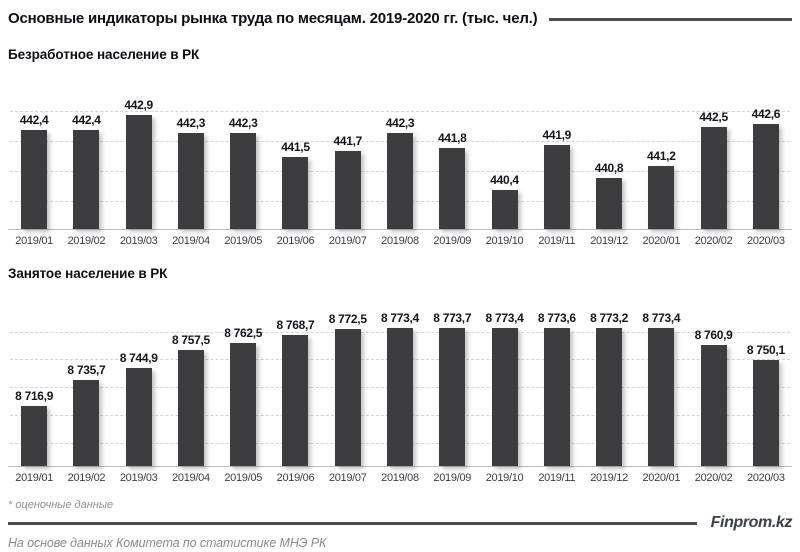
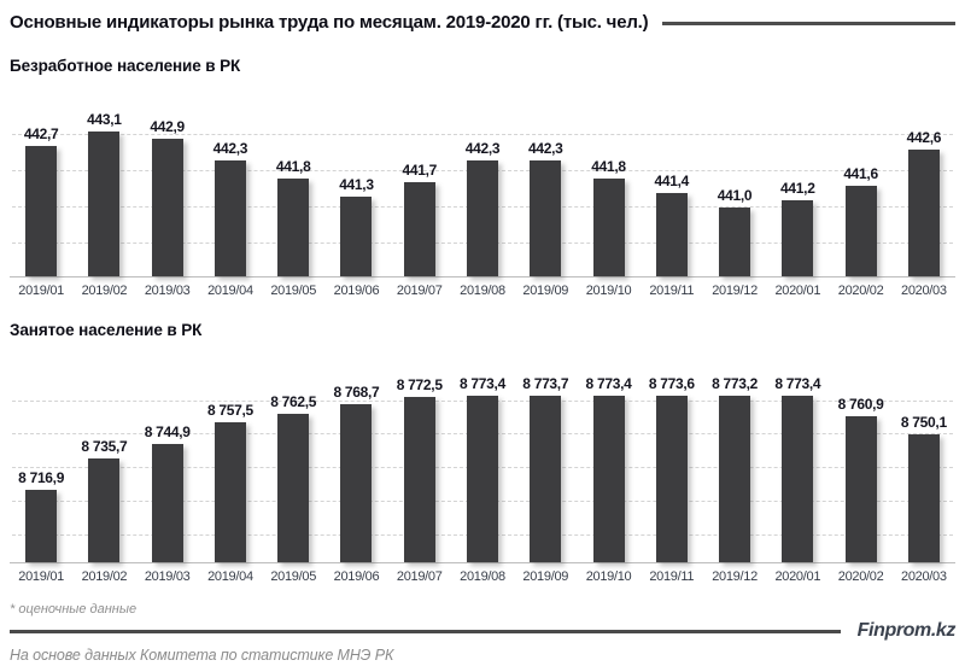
Безработное население в РК/2019/01: 442,4 -> 442,7
Безработное население в РК/2019/02: 442,4 -> 443,1
Безработное население в РК/2019/05: 442,3 -> 441,8
Безработное население в РК/2019/06: 441,5 -> 441,3
Безработное население в РК/2019/09: 441,8 -> 442,3
Безработное население в РК/2019/10: 440,4 -> 441,8
Безработное население в РК/2019/11: 441,9 -> 441,4
Безработное население в РК/2019/12: 440,8 -> 441,0
Безработное население в РК/2020/02: 442,5 -> 441,6
